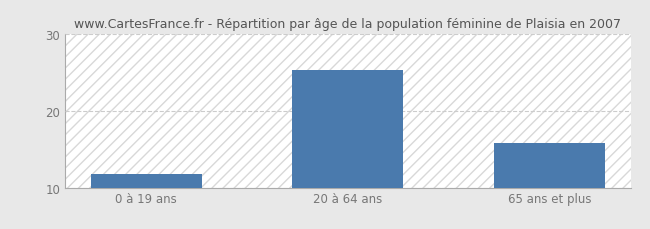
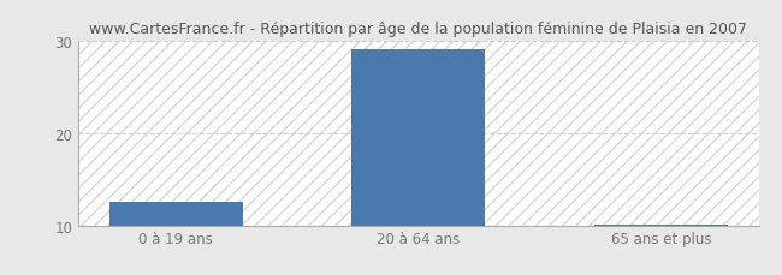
0 à 19 ans: 11.8 -> 12.5
20 à 64 ans: 25.2 -> 29.0
65 ans et plus: 15.8 -> 10.1
